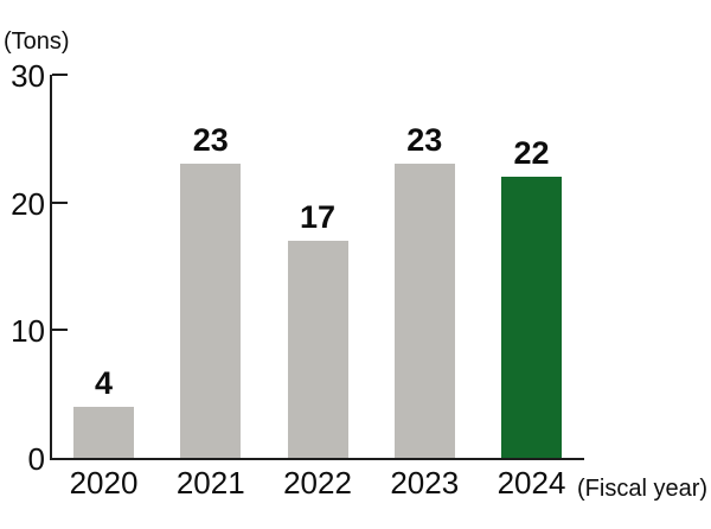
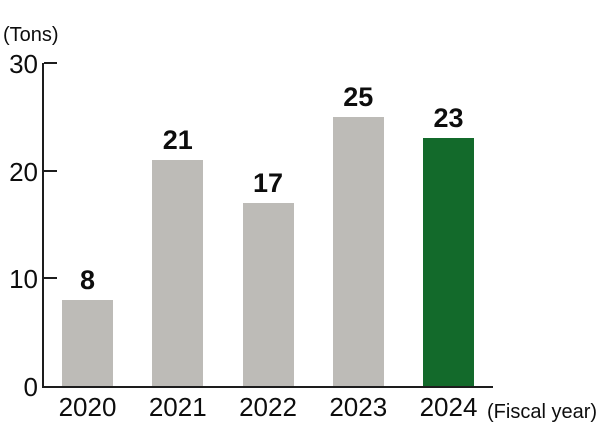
2020: 4 -> 8
2021: 23 -> 21
2023: 23 -> 25
2024: 22 -> 23
